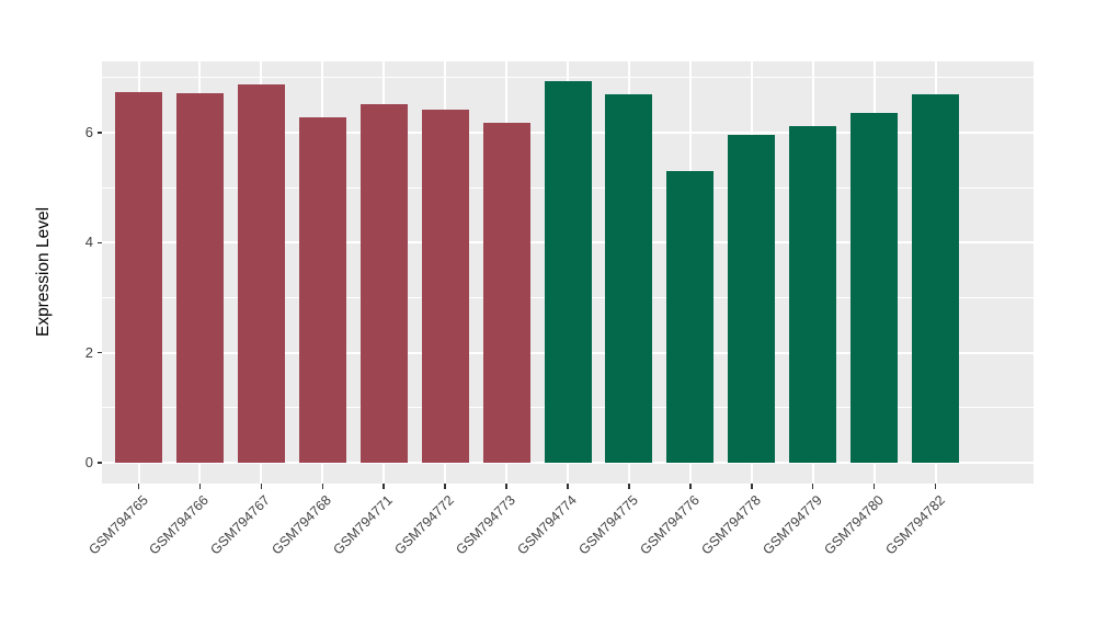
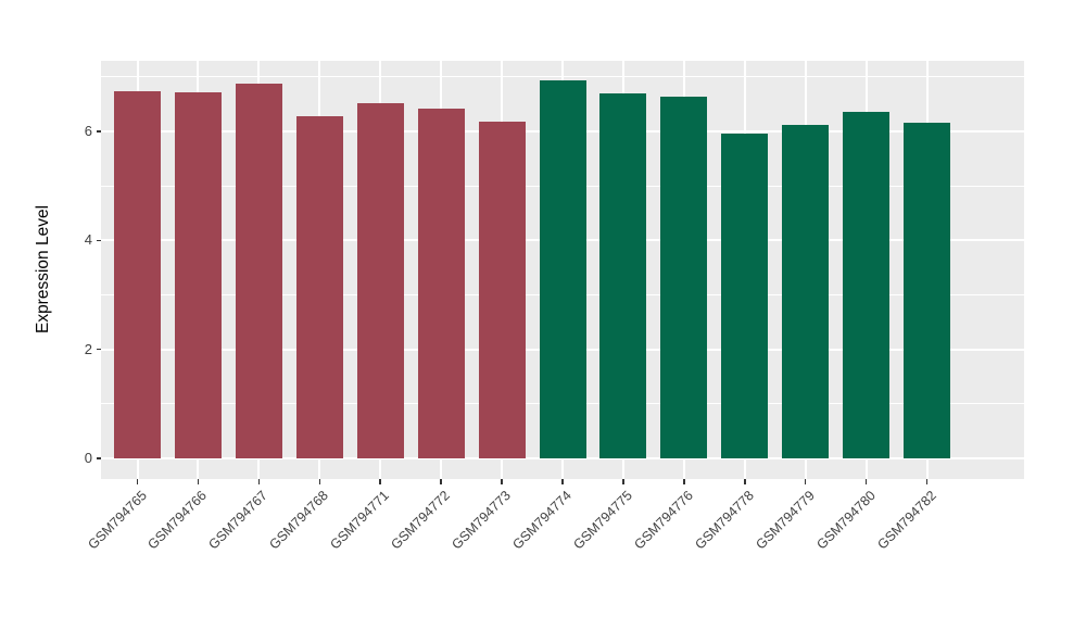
GSM794776: 5.3 -> 6.6
GSM794782: 6.7 -> 6.2
